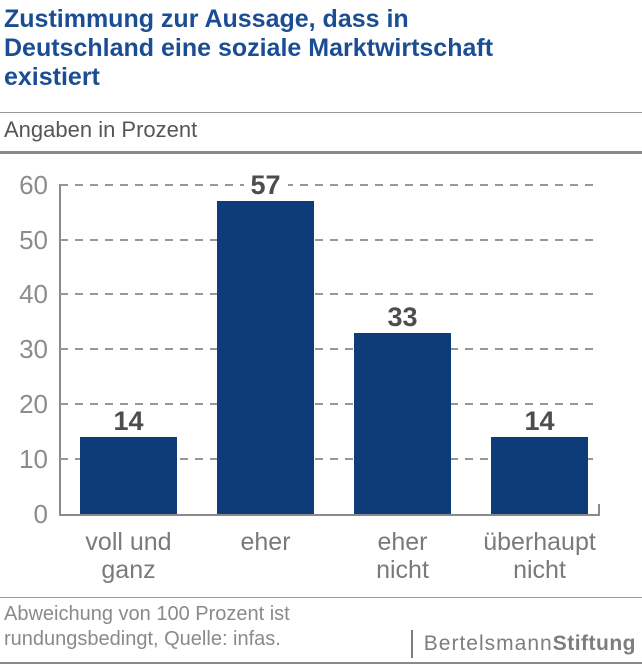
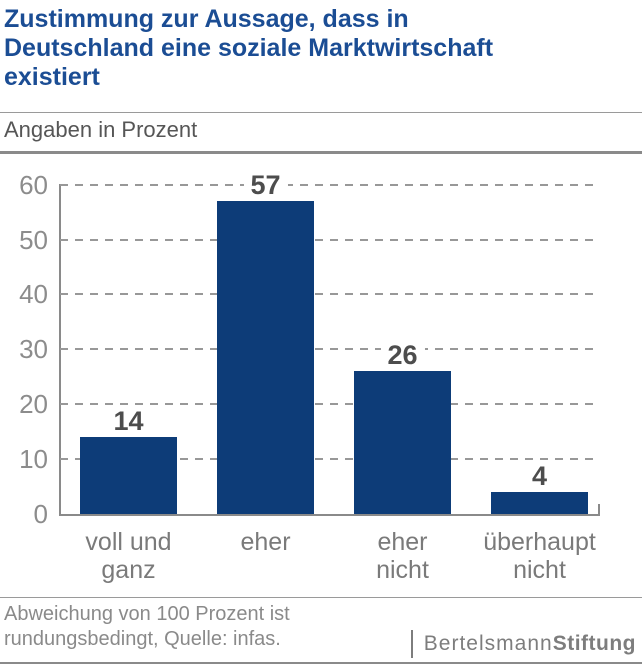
eher nicht: 33 -> 26
überhaupt nicht: 14 -> 4
